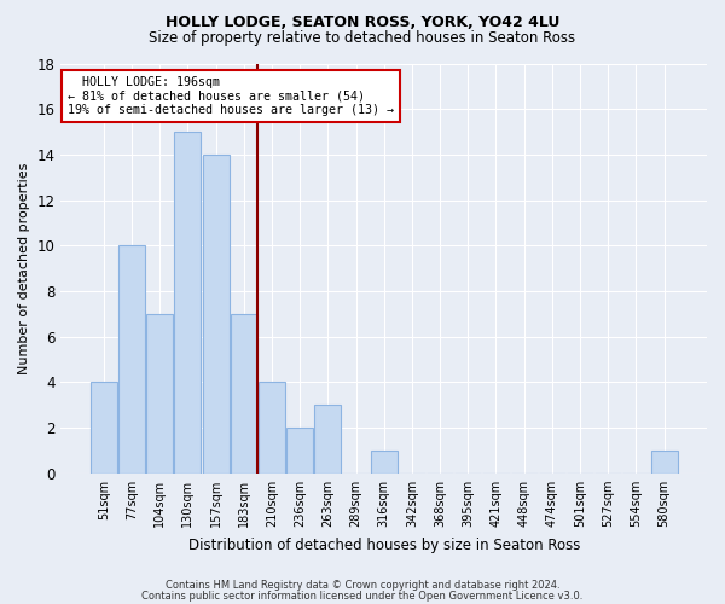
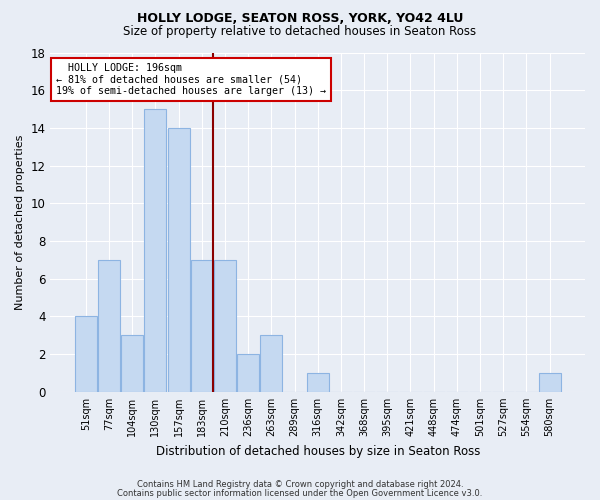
77sqm: 10 -> 7
104sqm: 7 -> 3
210sqm: 4 -> 7
